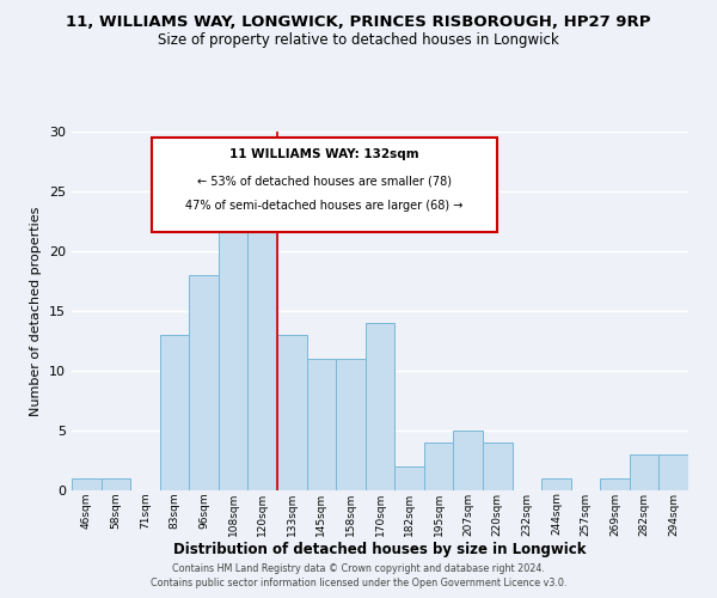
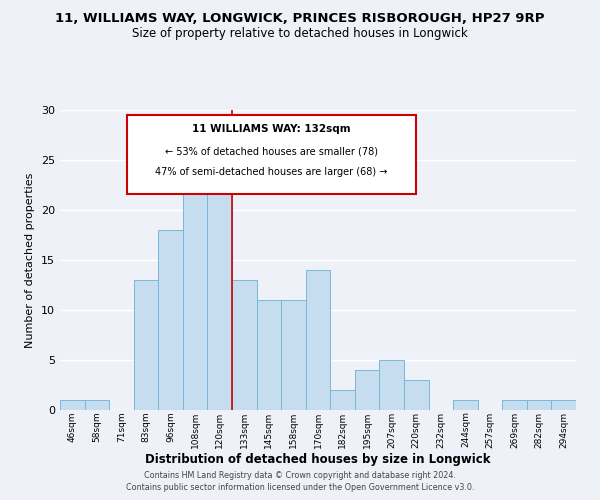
220sqm: 4 -> 3
282sqm: 3 -> 1
294sqm: 3 -> 1
